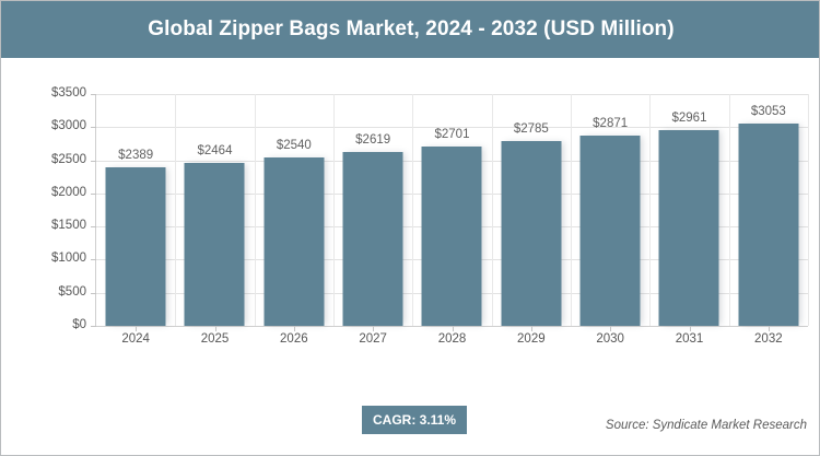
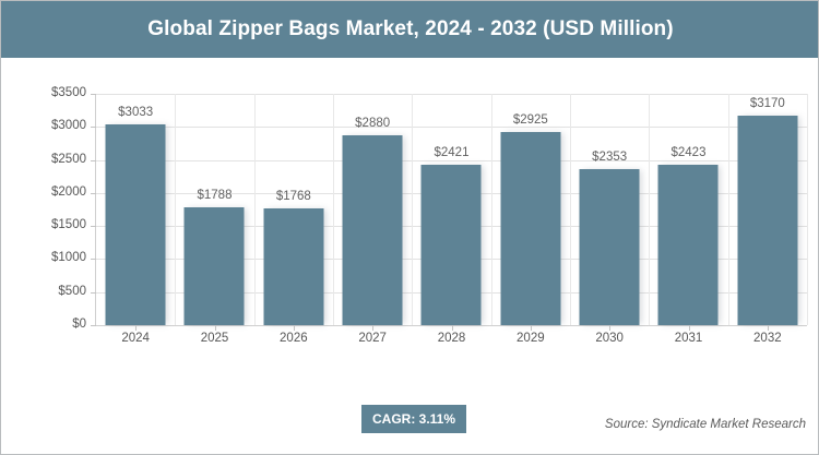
2024: $2389 -> $3033
2025: $2464 -> $1788
2026: $2540 -> $1768
2027: $2619 -> $2880
2028: $2701 -> $2421
2029: $2785 -> $2925
2030: $2871 -> $2353
2031: $2961 -> $2423
2032: $3053 -> $3170
